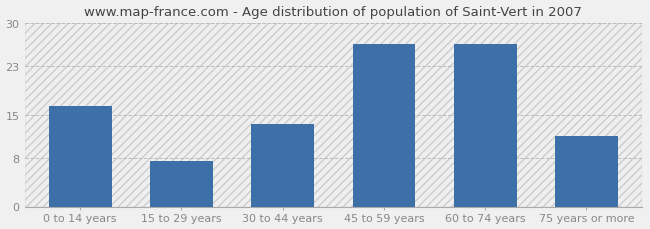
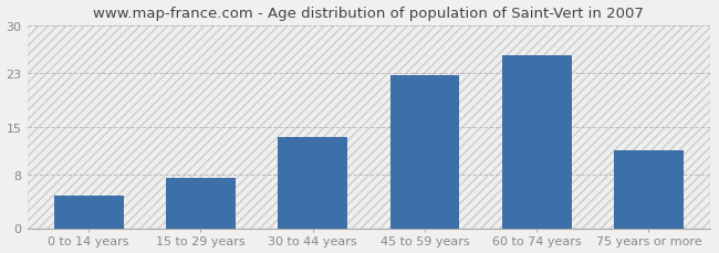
0 to 14 years: 16.5 -> 4.8
45 to 59 years: 26.5 -> 22.6
60 to 74 years: 26.5 -> 25.6
